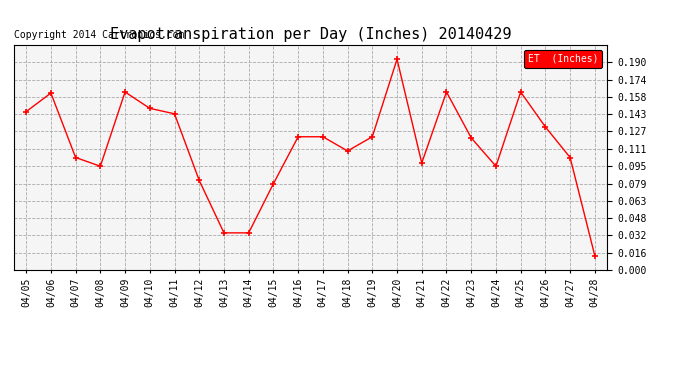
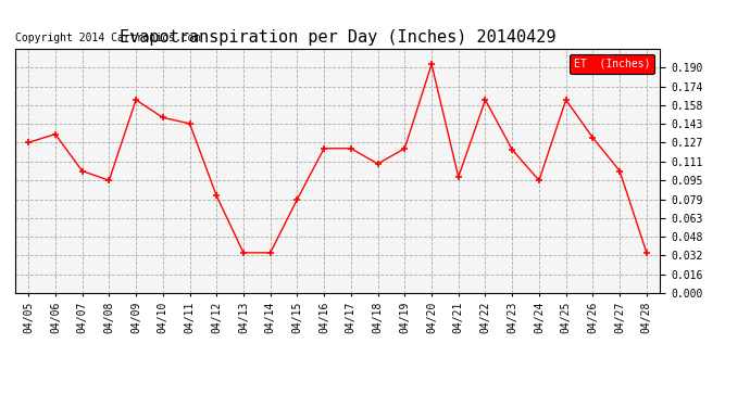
04/05: 0.145 -> 0.127
04/06: 0.162 -> 0.134
04/28: 0.013 -> 0.034
